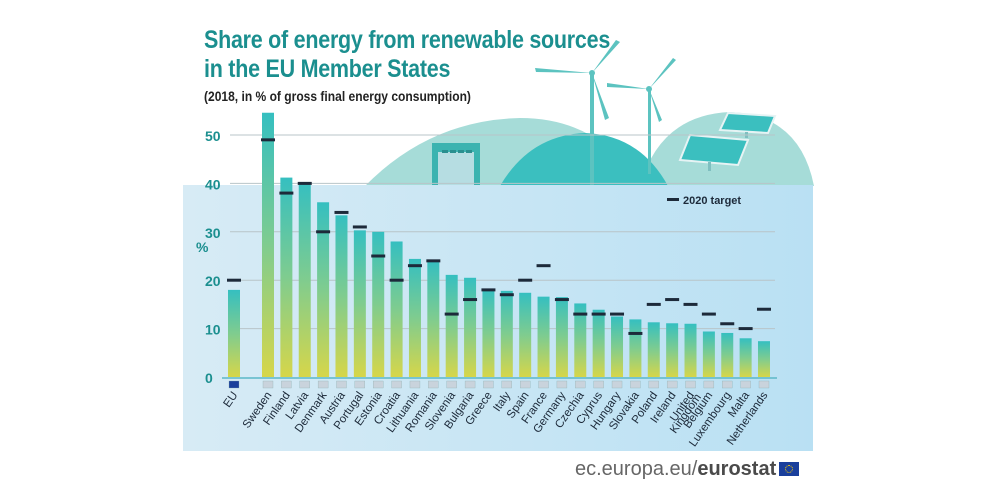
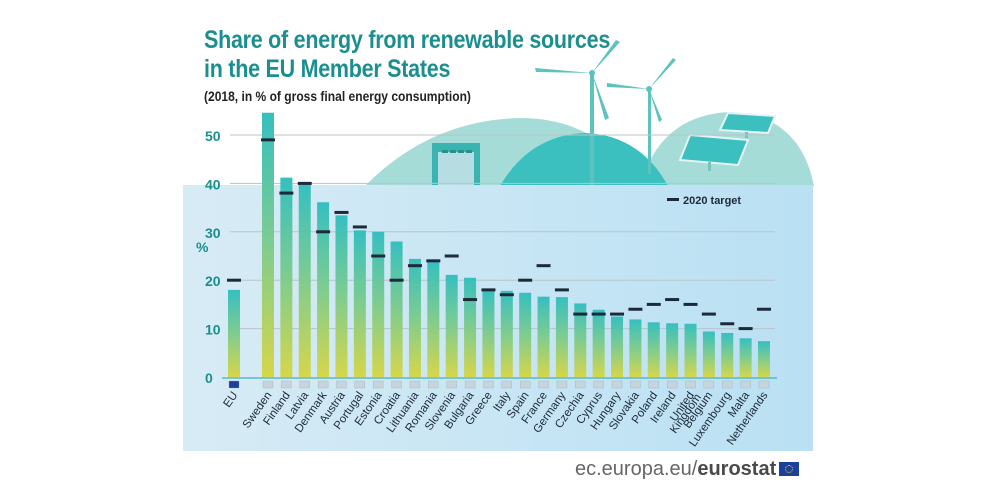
2020 target/Slovenia: 13 -> 25
2020 target/Germany: 16 -> 18
2020 target/Slovakia: 9 -> 14
